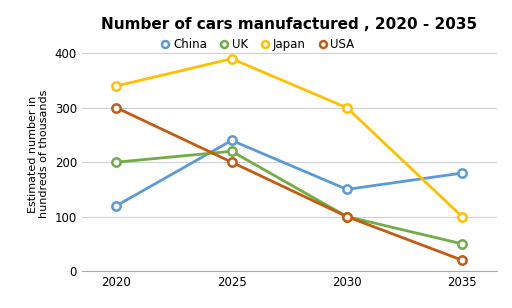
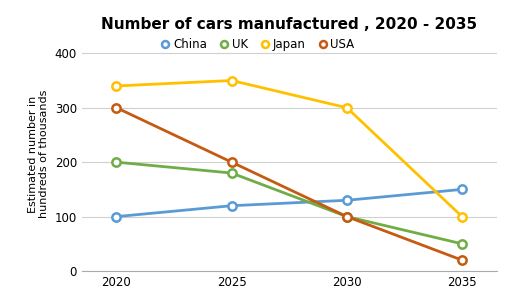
China/2020: 120 -> 100
China/2025: 240 -> 120
UK/2025: 220 -> 180
Japan/2025: 390 -> 350
China/2030: 150 -> 130
China/2035: 180 -> 150
